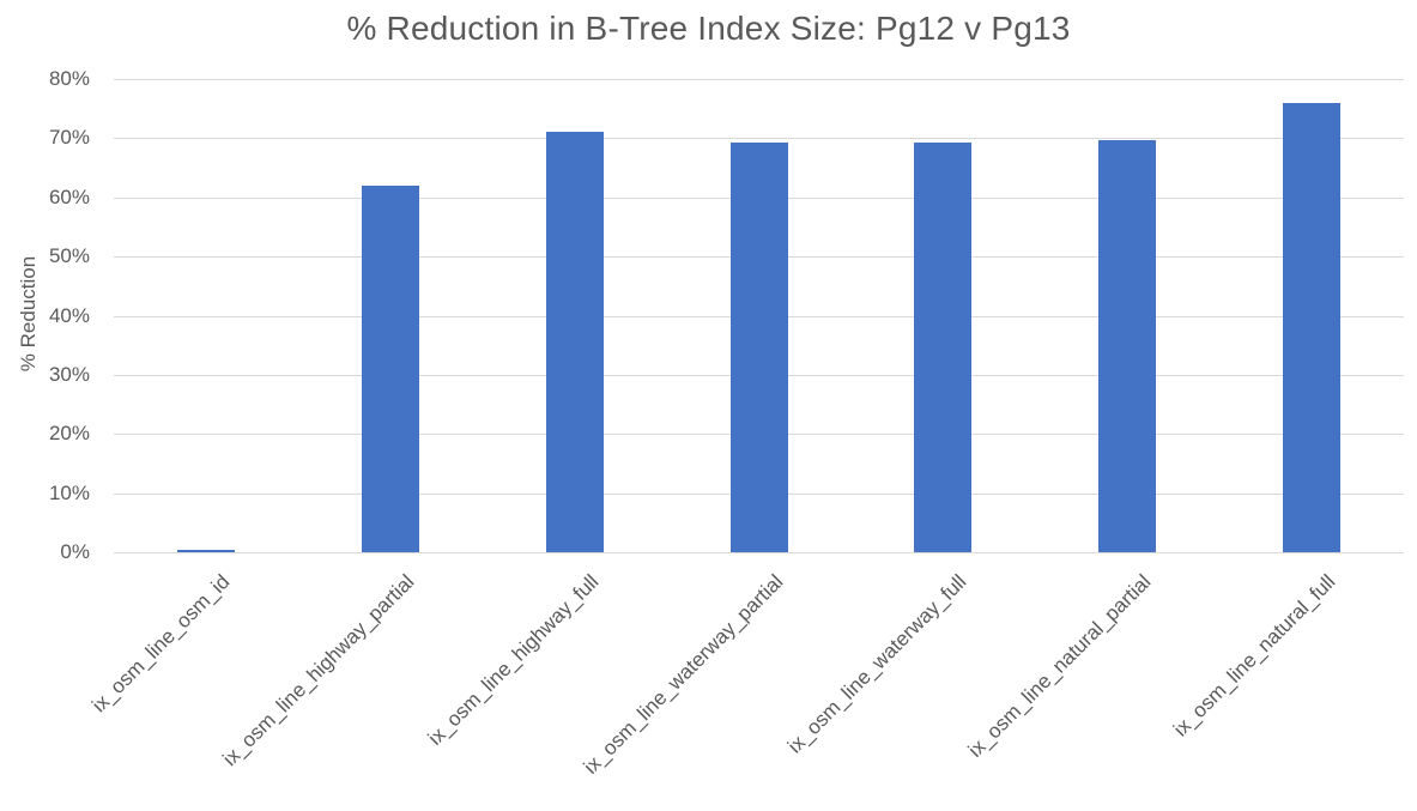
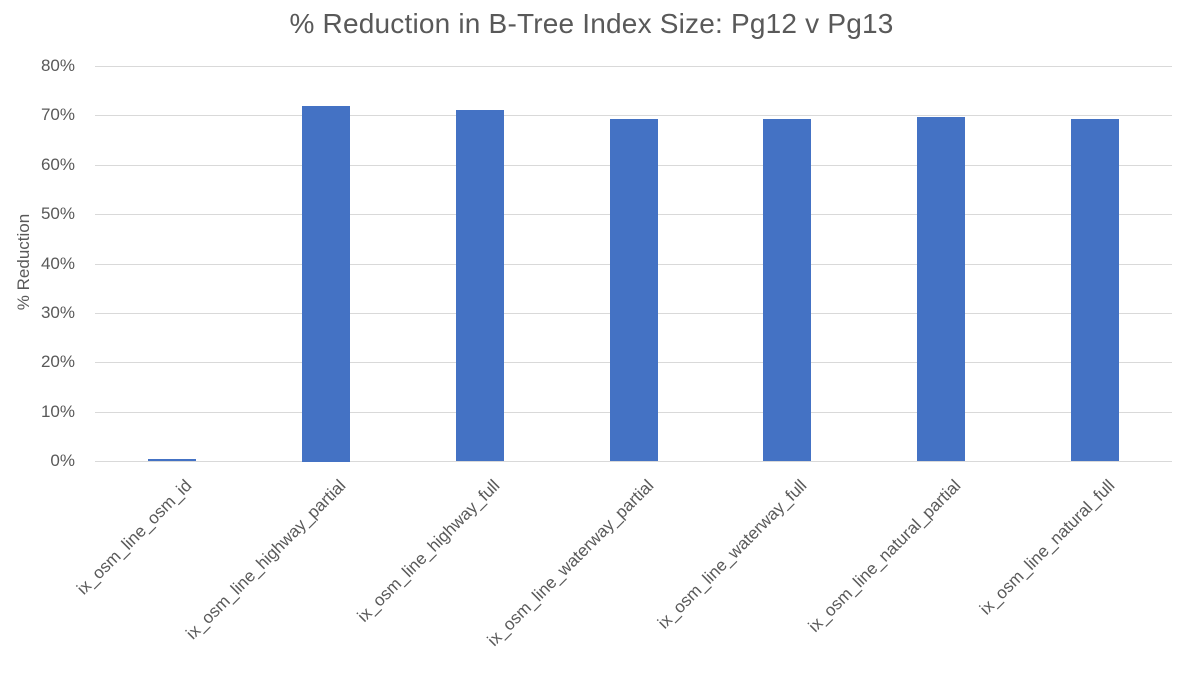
ix_osm_line_highway_partial: 62% -> 72%
ix_osm_line_natural_full: 76% -> 69%
